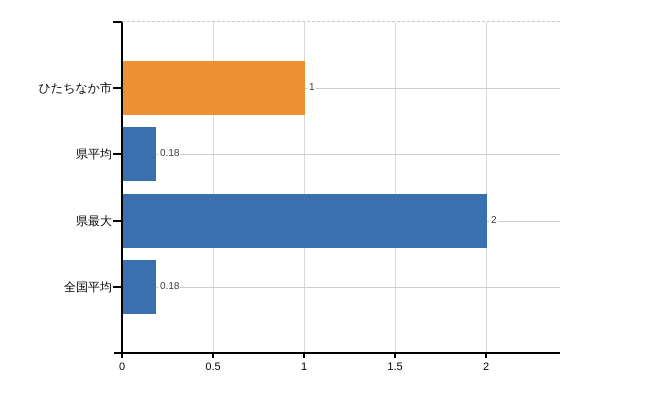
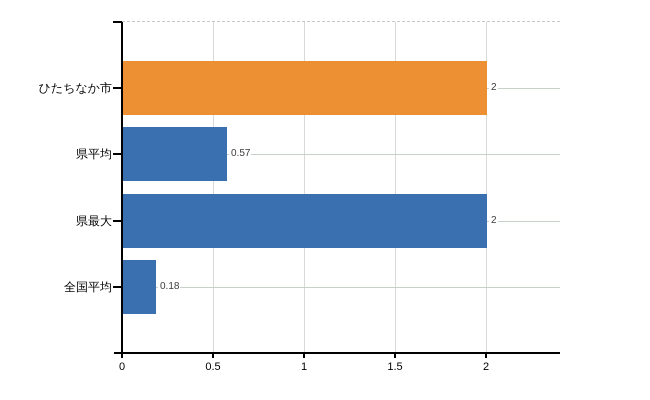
ひたちなか市: 1 -> 2
県平均: 0.18 -> 0.57
